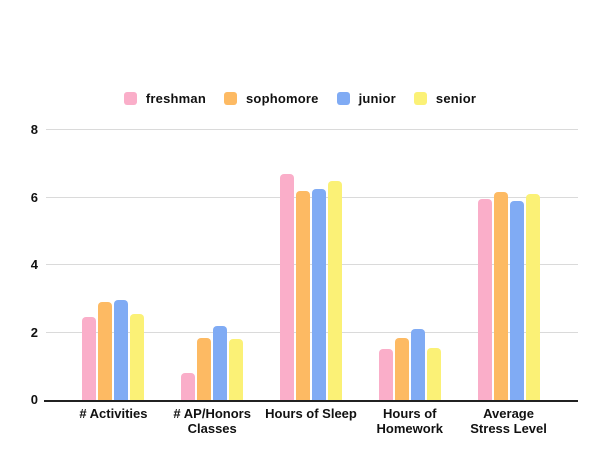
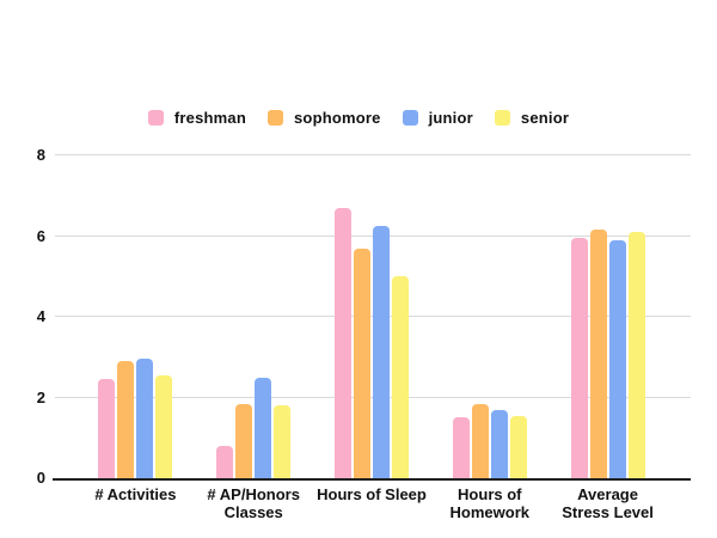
junior/# AP/Honors Classes: 2.2 -> 2.5
sophomore/Hours of Sleep: 6.2 -> 5.7
senior/Hours of Sleep: 6.5 -> 5.0
junior/Hours of Homework: 2.1 -> 1.7
